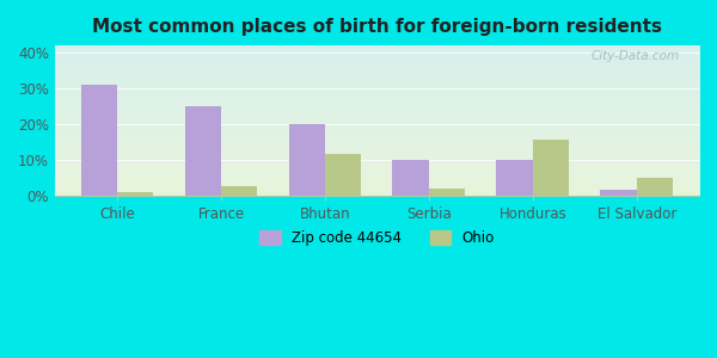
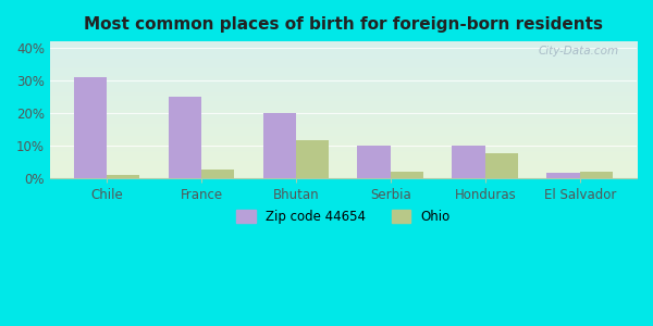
Ohio/Honduras: 15.5% -> 7.5%
Ohio/El Salvador: 5.0% -> 2.0%
